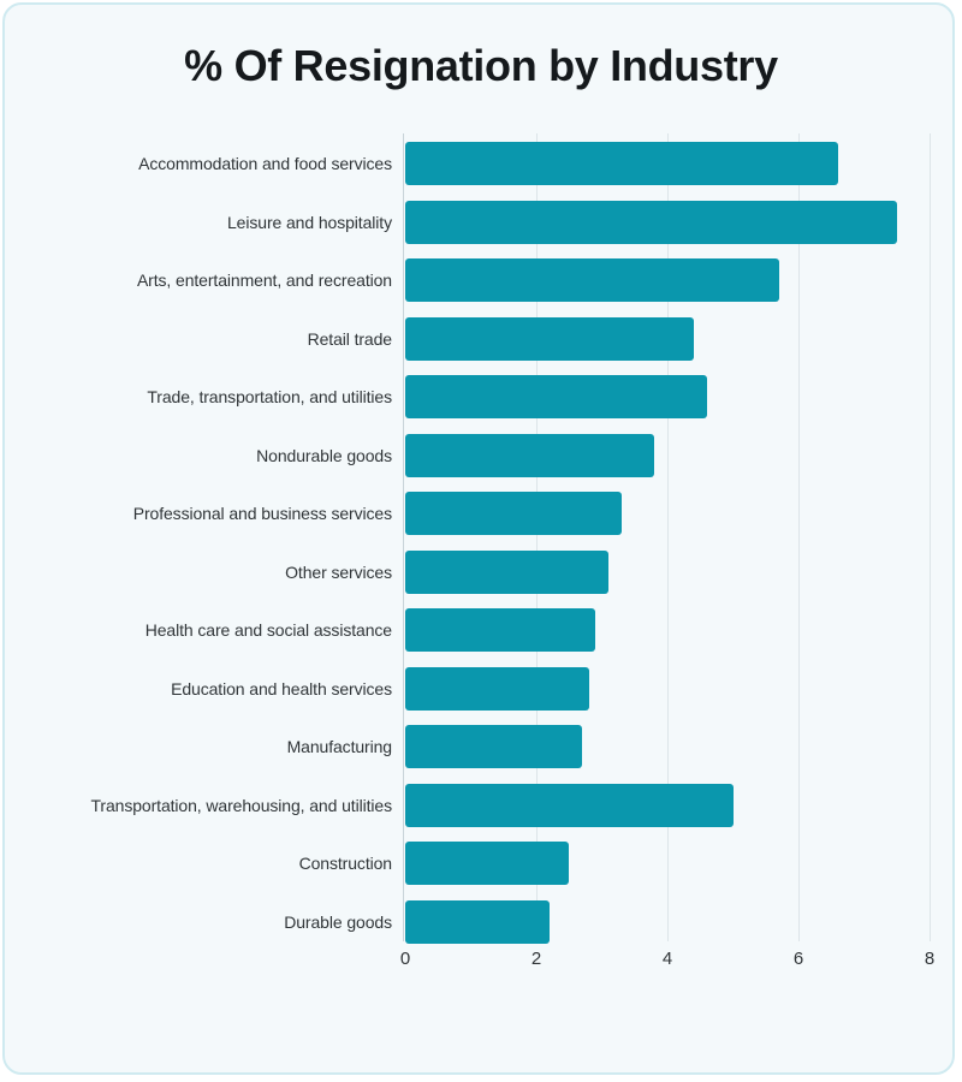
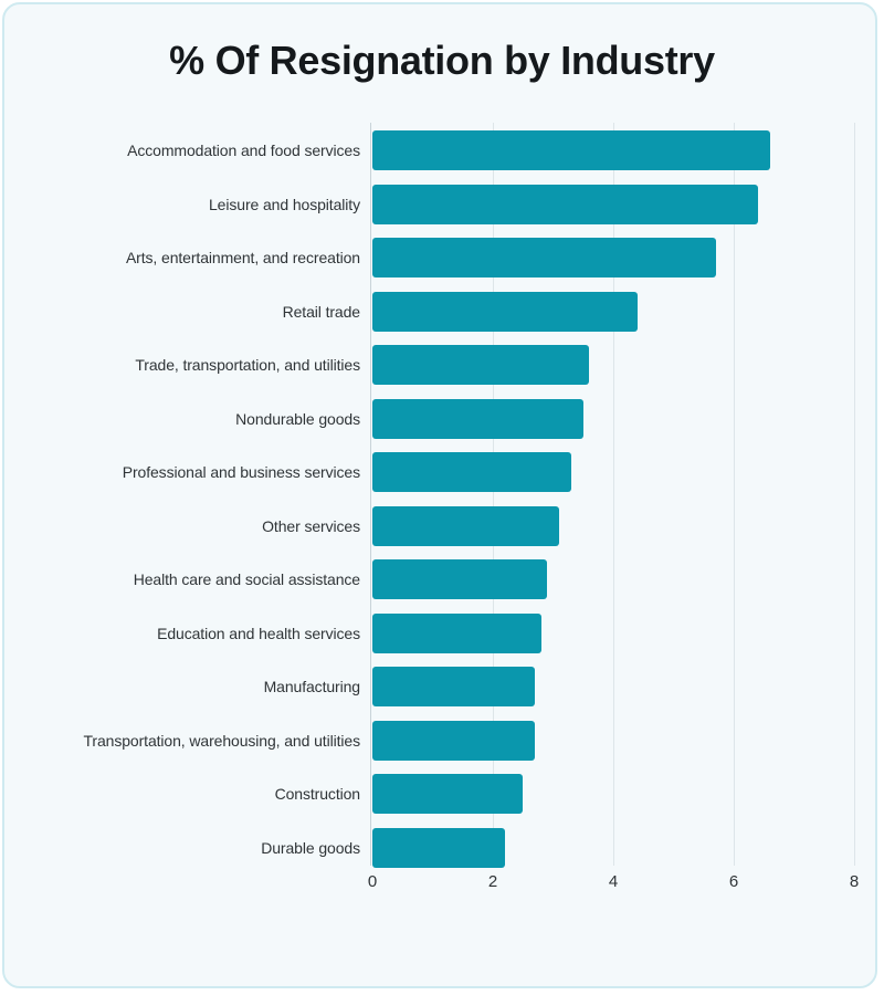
Leisure and hospitality: 7.5 -> 6.4
Trade, transportation, and utilities: 4.6 -> 3.6
Nondurable goods: 3.8 -> 3.5
Transportation, warehousing, and utilities: 5.0 -> 2.7
